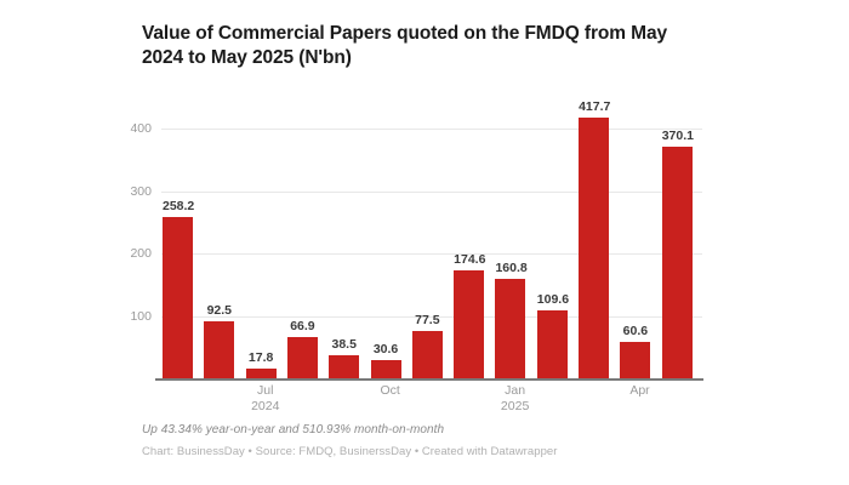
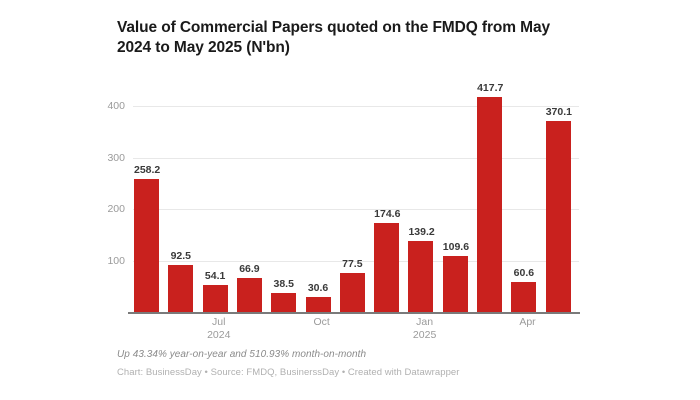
Jul 2024: 17.8 -> 54.1
Jan 2025: 160.8 -> 139.2
